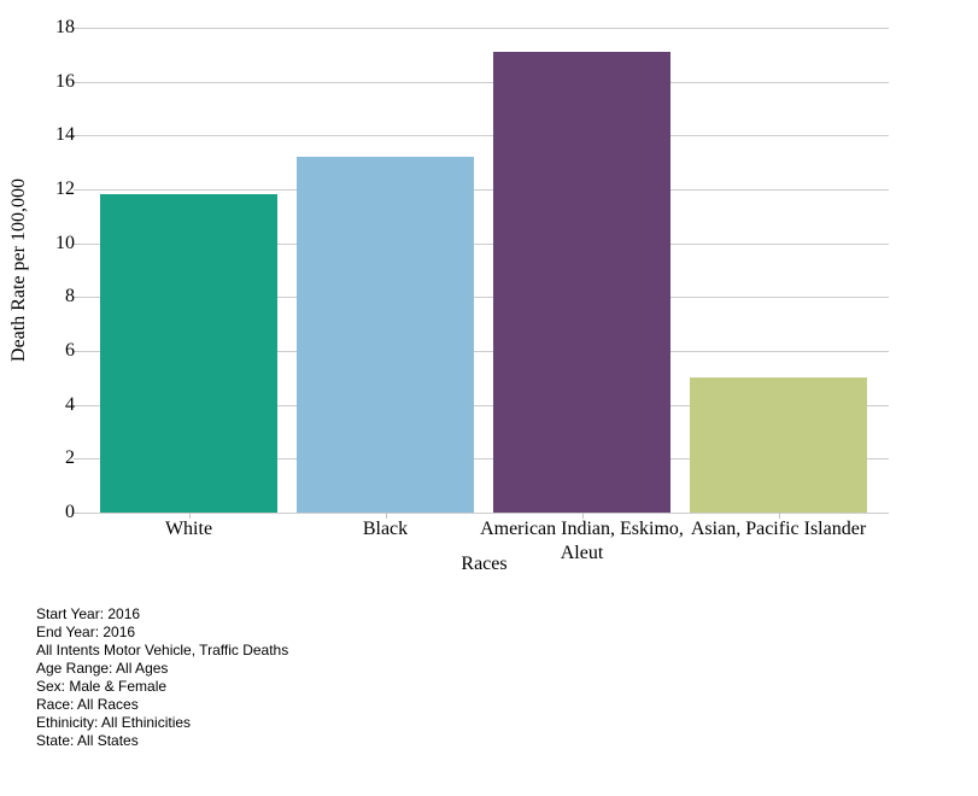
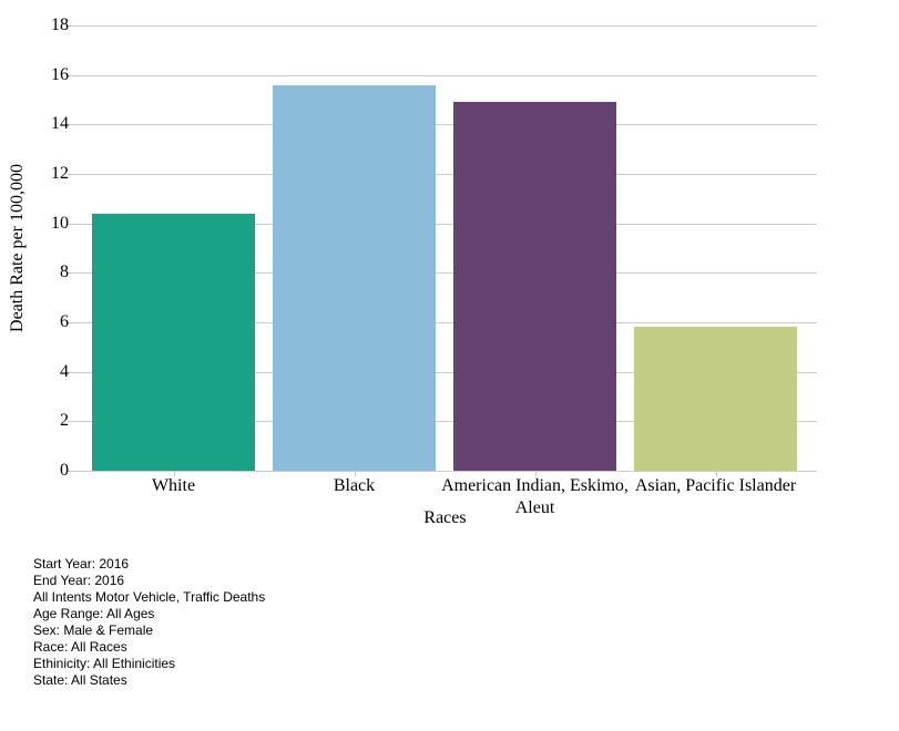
White: 11.8 -> 10.4
Black: 13.2 -> 15.6
American Indian, Eskimo, Aleut: 17.1 -> 14.9
Asian, Pacific Islander: 5.0 -> 5.8
